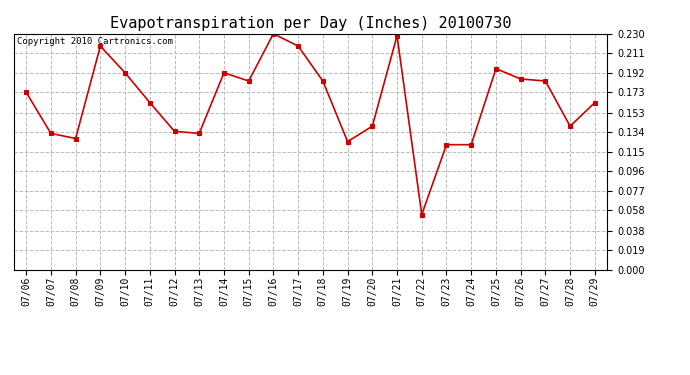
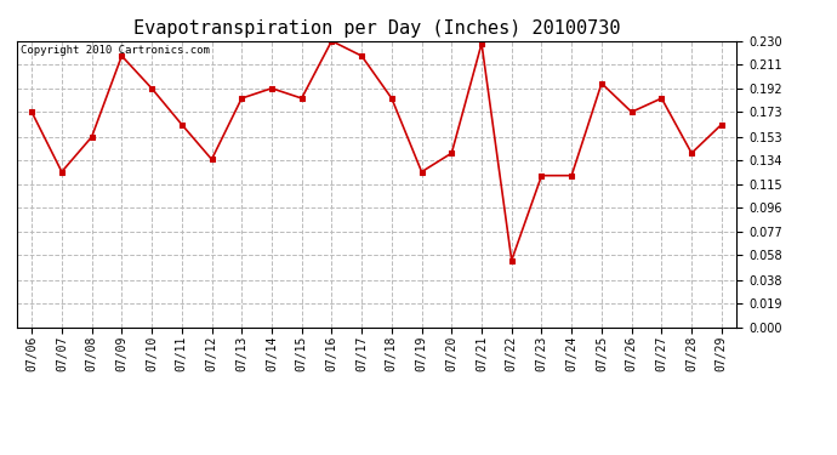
07/07: 0.133 -> 0.125
07/08: 0.128 -> 0.153
07/13: 0.133 -> 0.184
07/26: 0.186 -> 0.173
